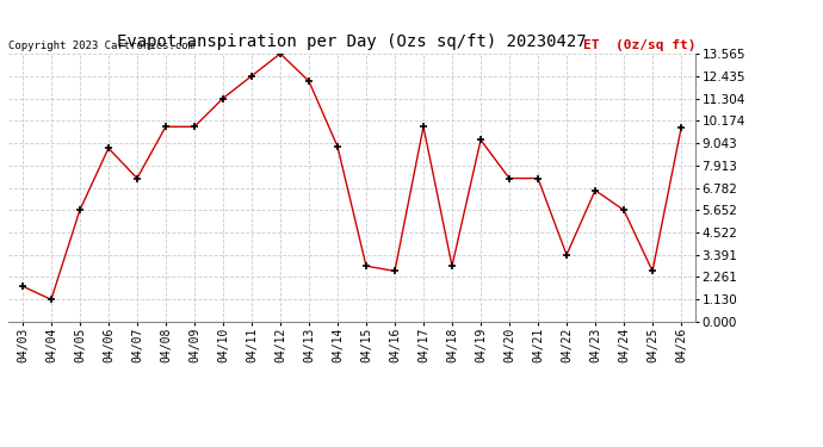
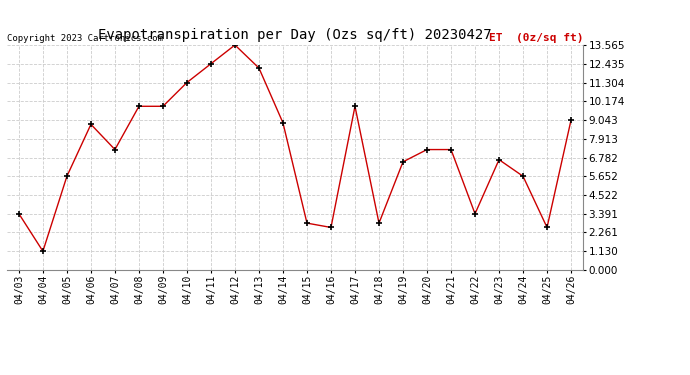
04/03: 1.8 -> 3.4
04/19: 9.2 -> 6.5
04/26: 9.8 -> 9.0
